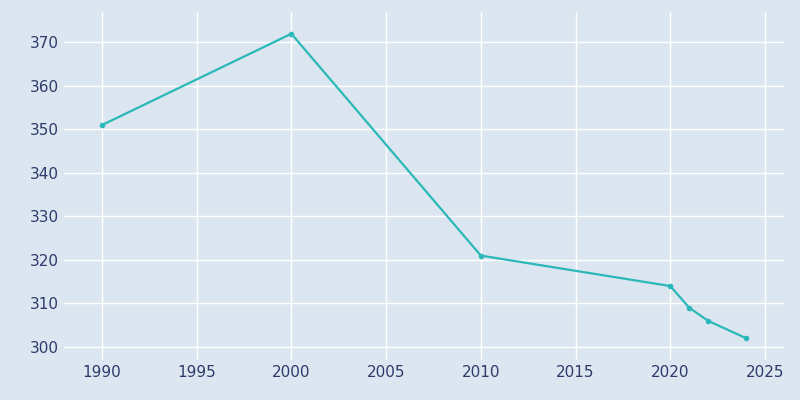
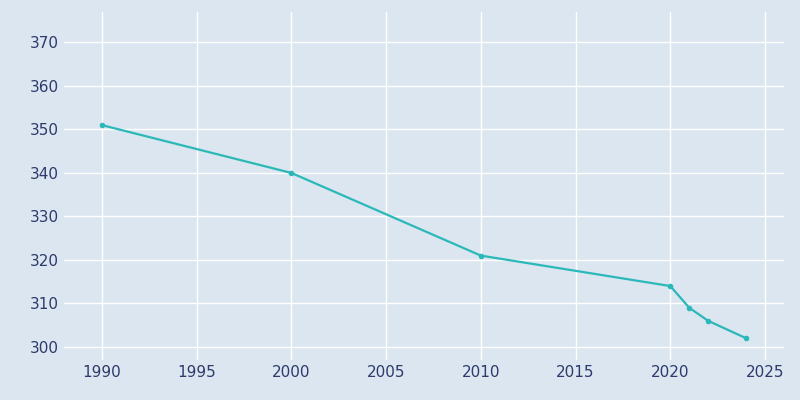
2000: 372 -> 340
